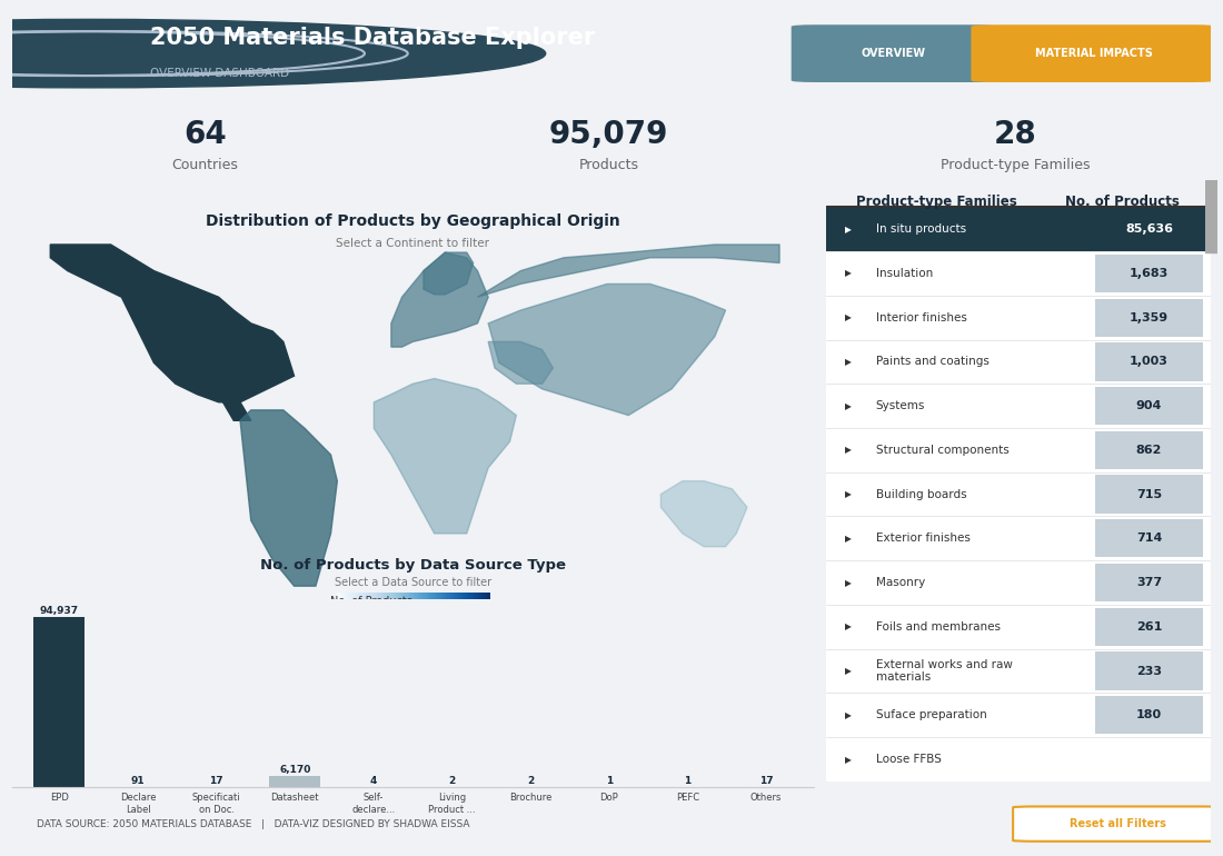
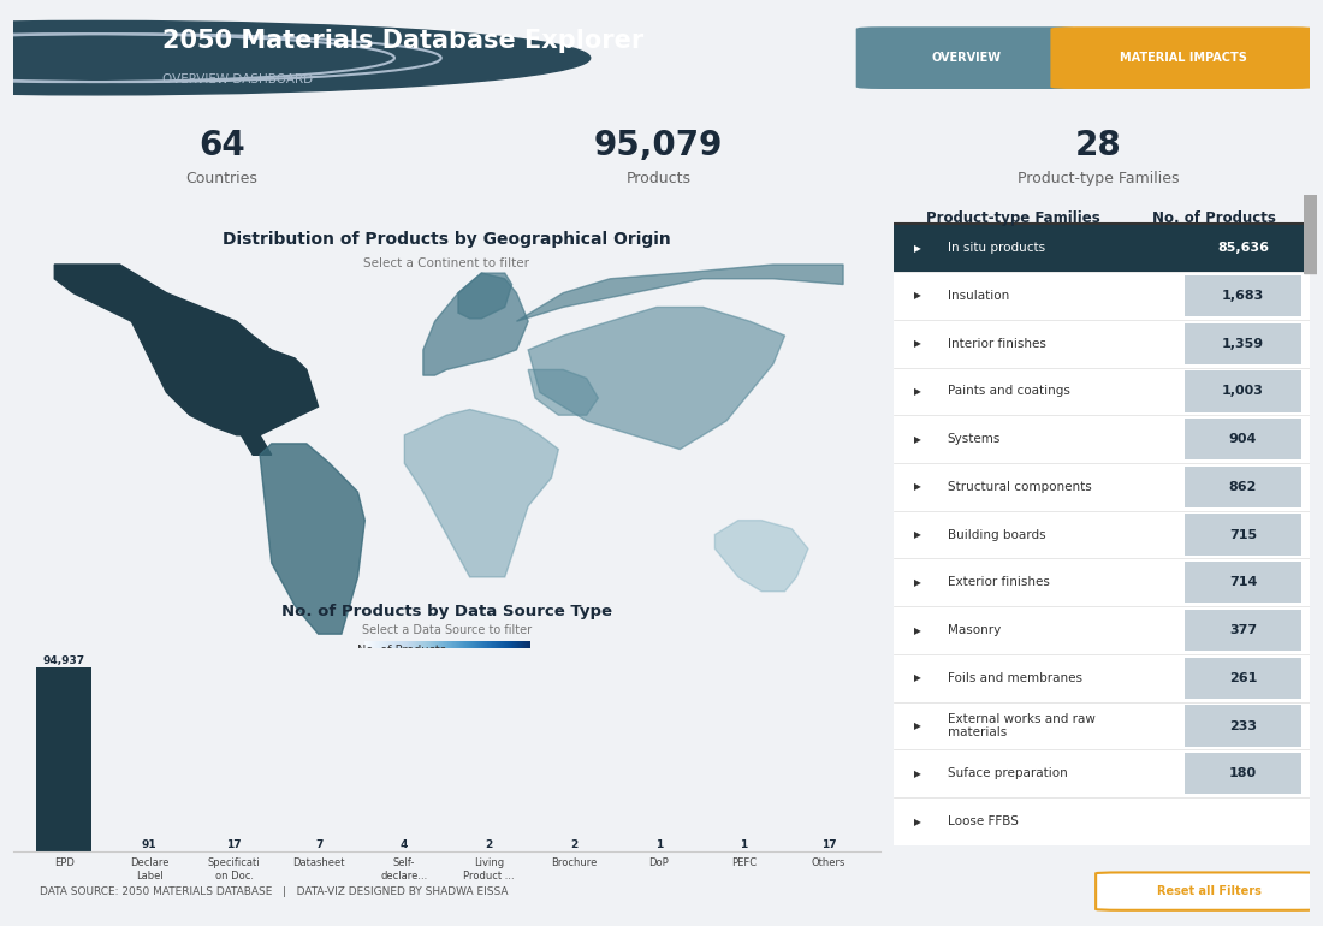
Datasheet: 6,170 -> 7
